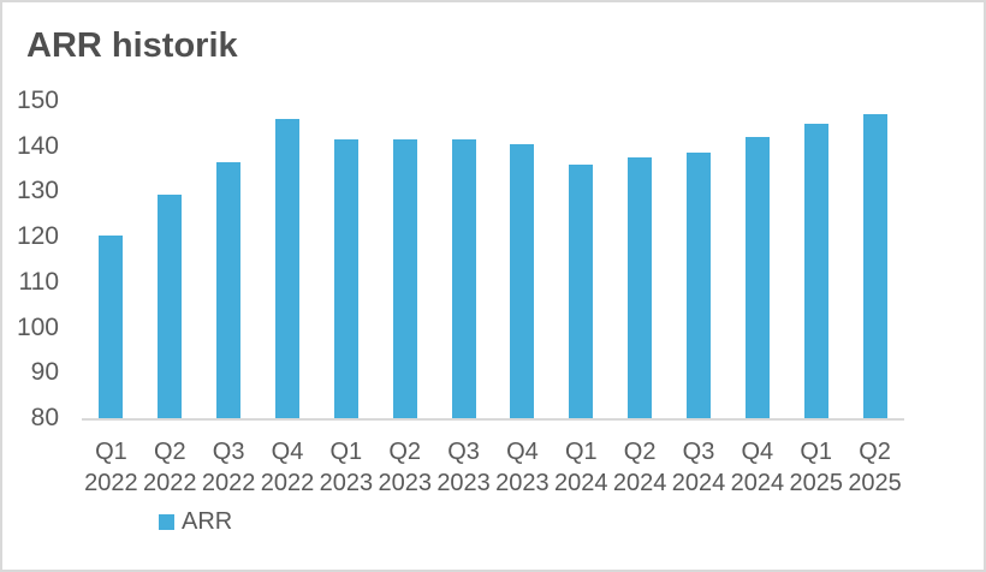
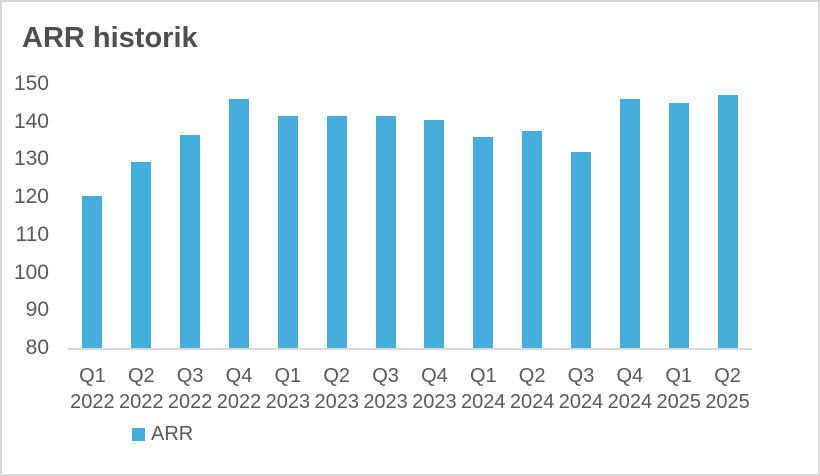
Q3 2024: 139 -> 132
Q4 2024: 142 -> 146
